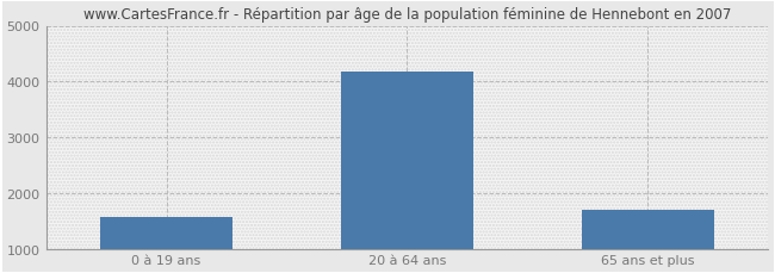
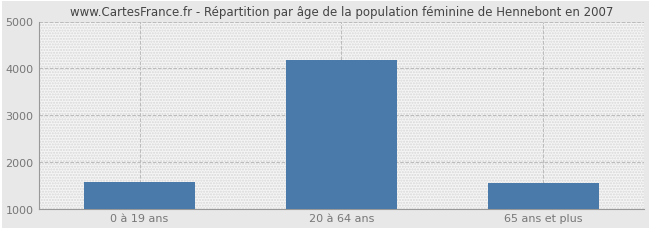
65 ans et plus: 1700 -> 1550
